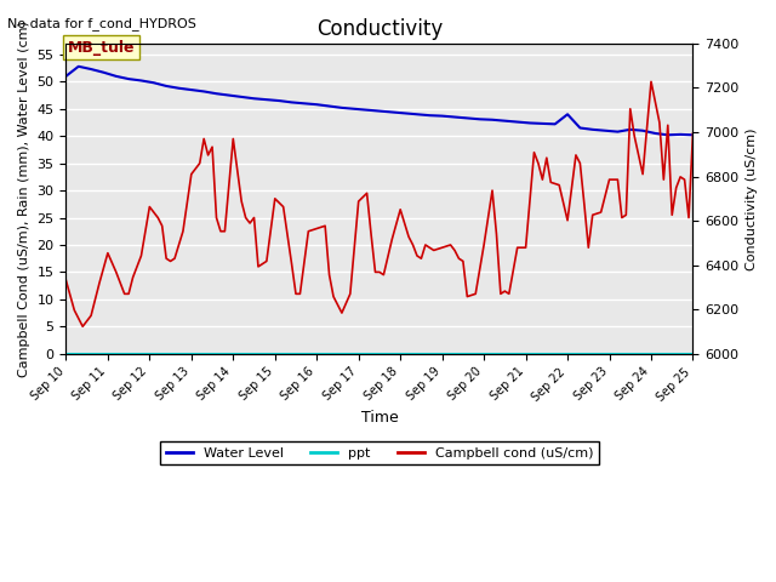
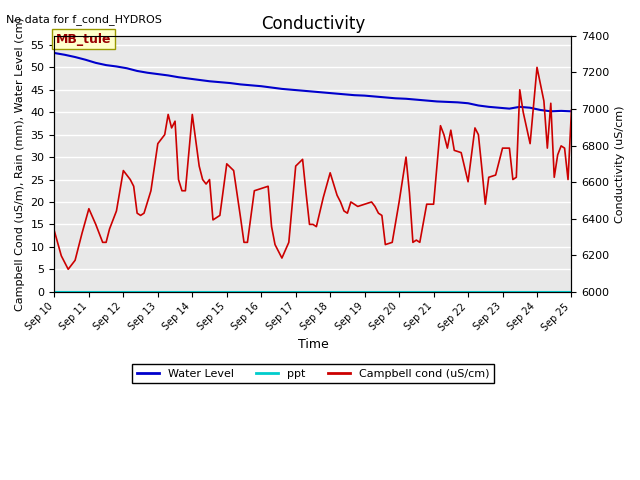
Water Level/Sep 10: 51.0 -> 53.2
Water Level/Sep 22: 44.0 -> 42.0
